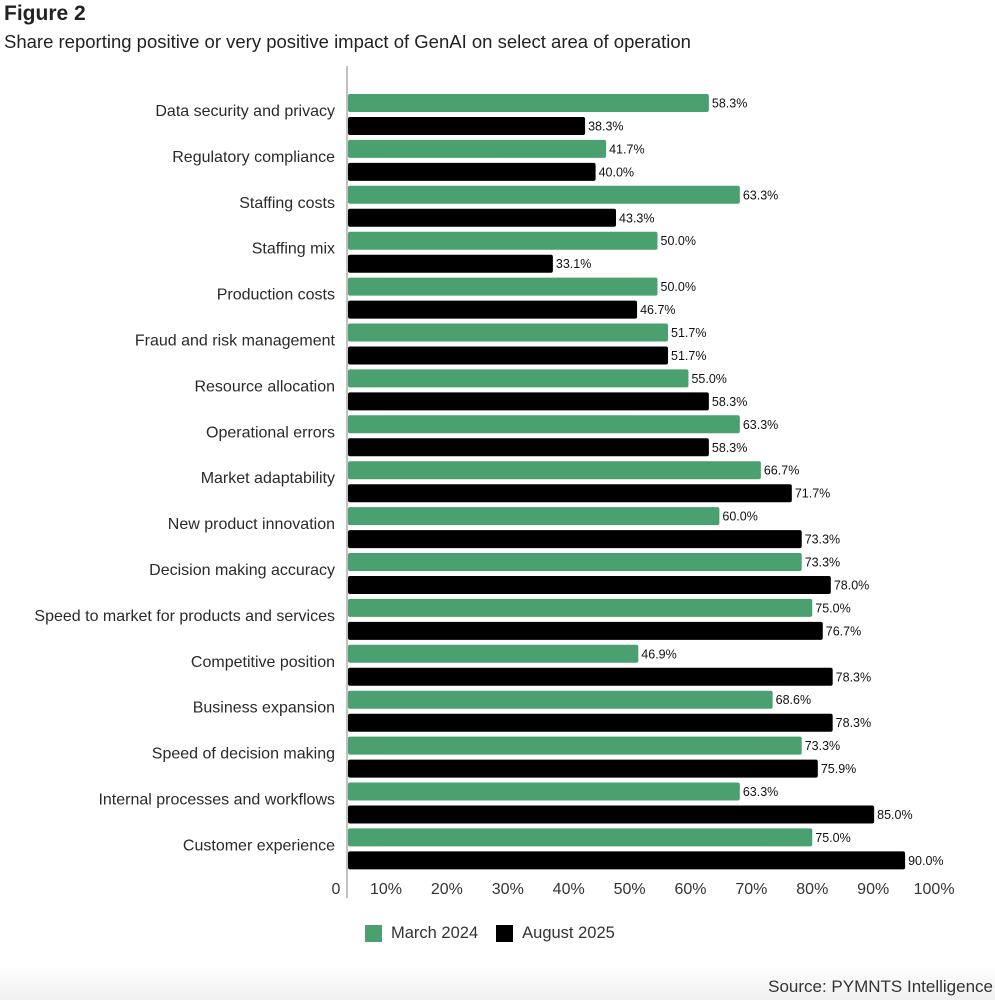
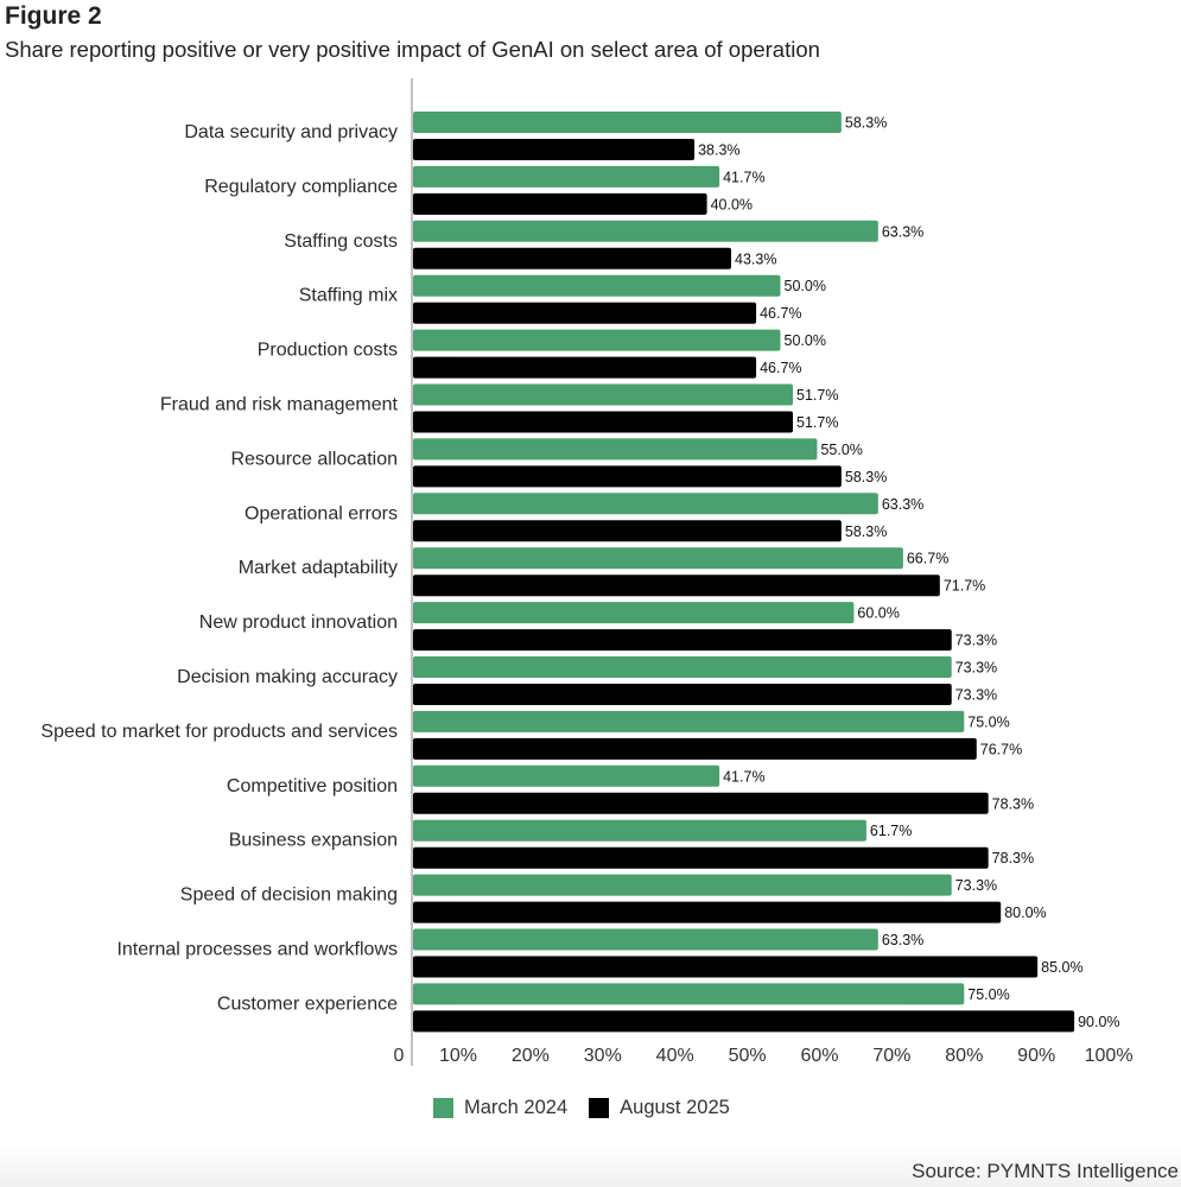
August 2025/Staffing mix: 33.1% -> 46.7%
August 2025/Decision making accuracy: 78.0% -> 73.3%
March 2024/Competitive position: 46.9% -> 41.7%
March 2024/Business expansion: 68.6% -> 61.7%
August 2025/Speed of decision making: 75.9% -> 80.0%
